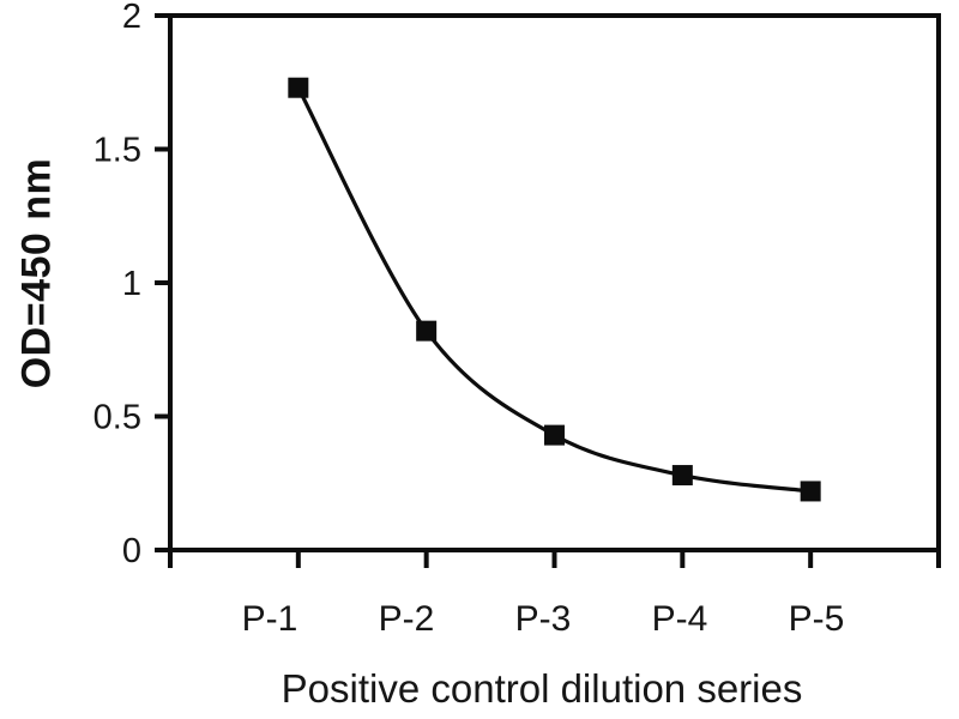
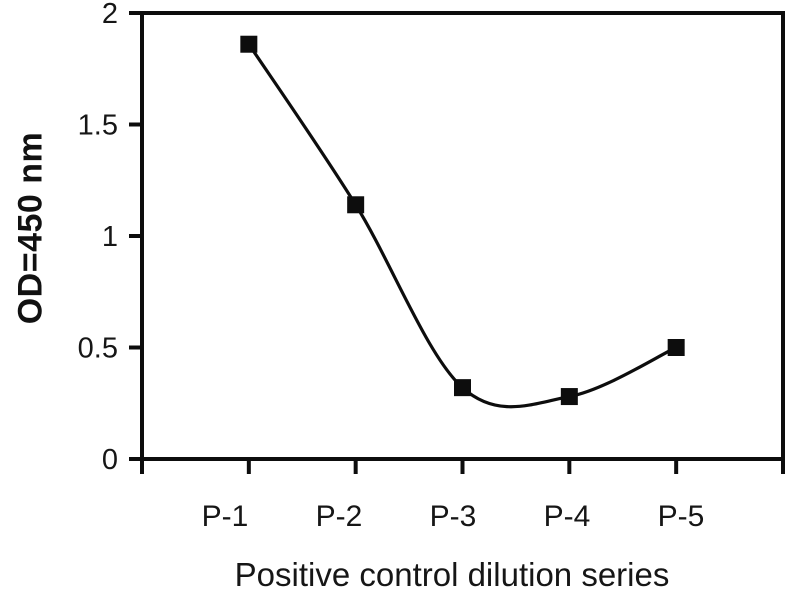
P-1: 1.73 -> 1.86
P-2: 0.82 -> 1.14
P-3: 0.43 -> 0.32
P-5: 0.22 -> 0.50
